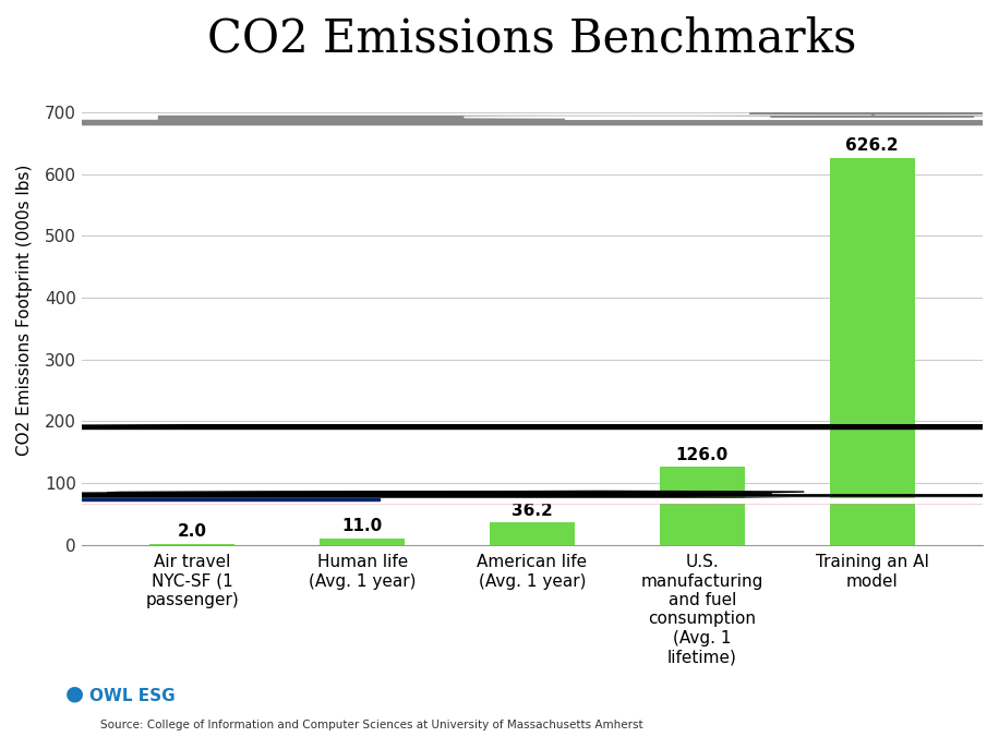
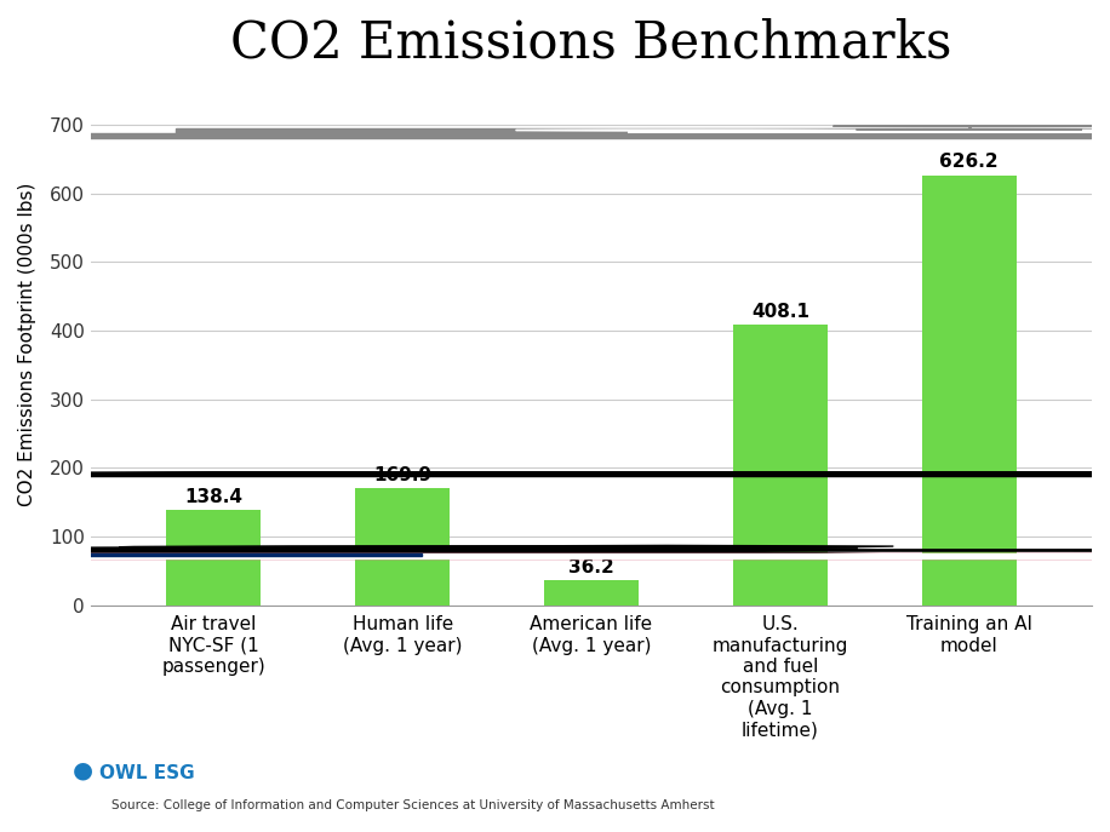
Air travel NYC-SF (1 passenger): 2.0 -> 138.4
Human life (Avg. 1 year): 11.0 -> 169.9
U.S. manufacturing and fuel consumption (Avg. 1 lifetime): 126.0 -> 408.1
